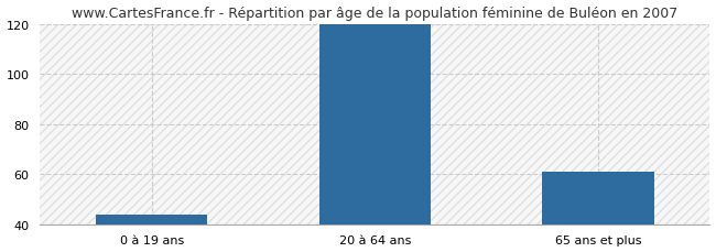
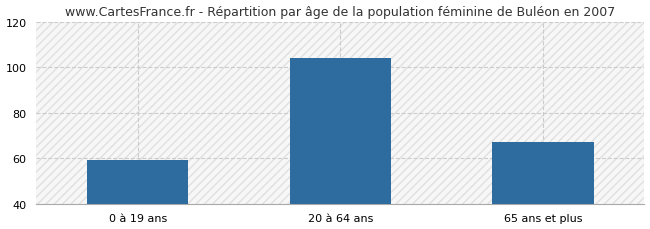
0 à 19 ans: 44 -> 59
20 à 64 ans: 120 -> 104
65 ans et plus: 61 -> 67
